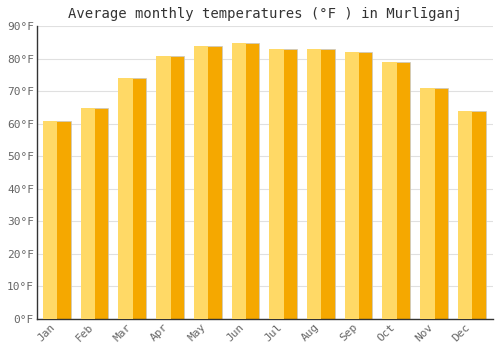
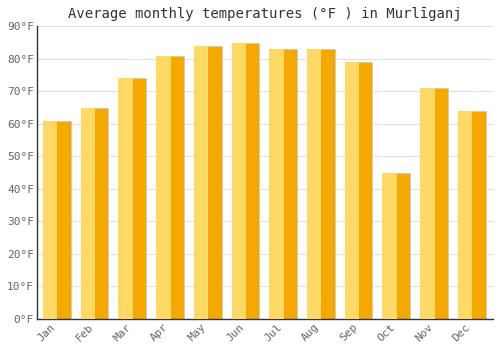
Sep: 82°F -> 79°F
Oct: 79°F -> 45°F
